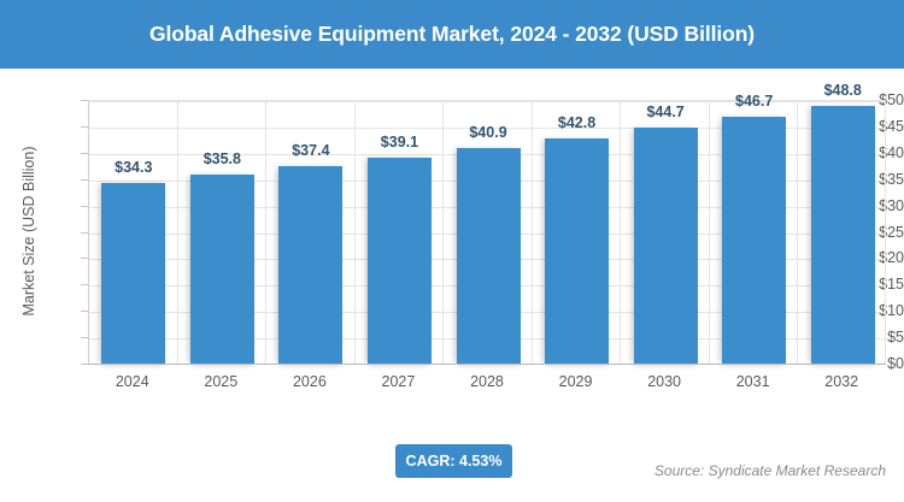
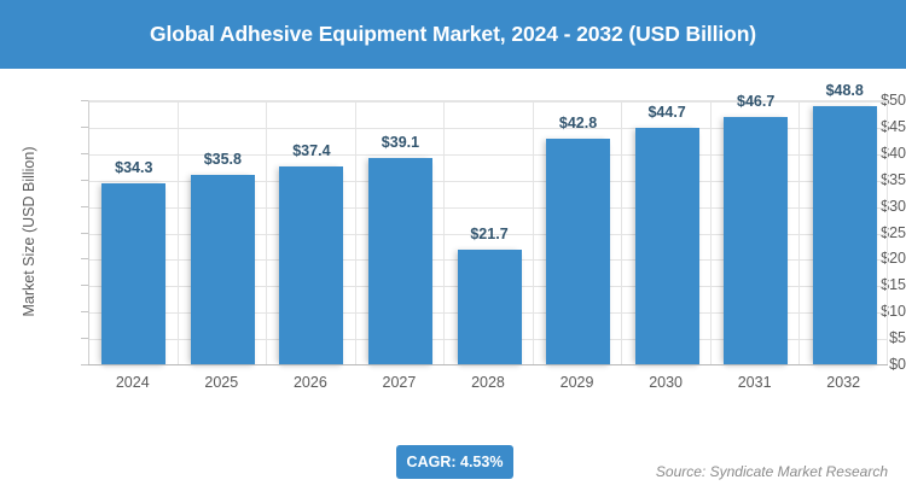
2028: $40.9 -> $21.7
